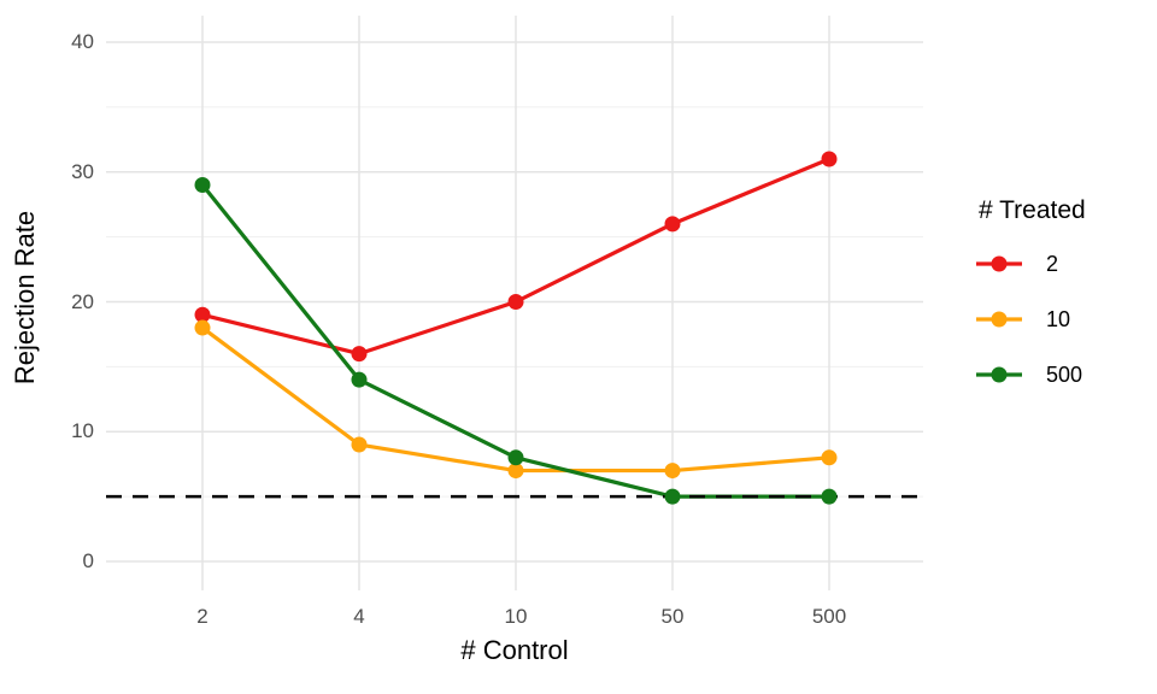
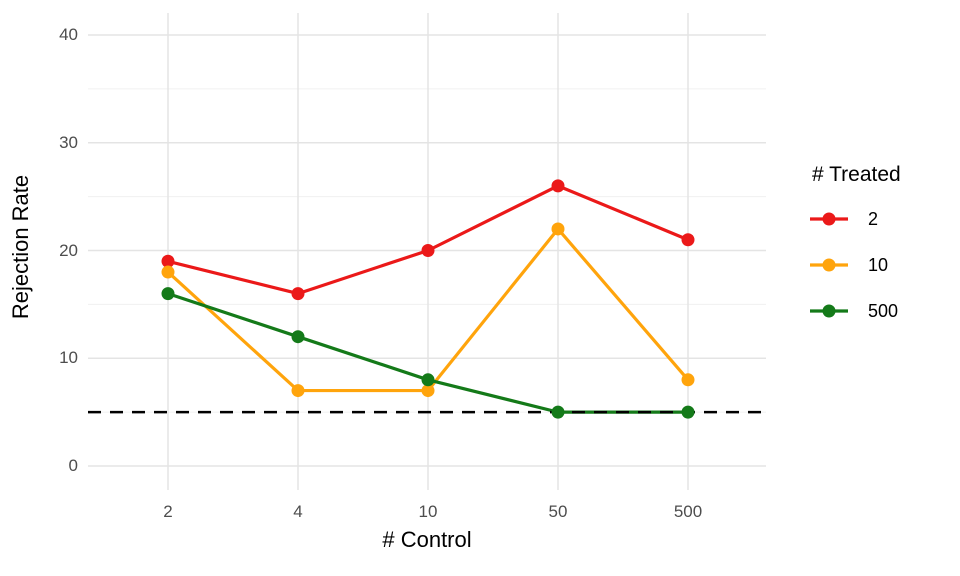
500/2: 29 -> 16
10/4: 9 -> 7
500/4: 14 -> 12
10/50: 7 -> 22
2/500: 31 -> 21
